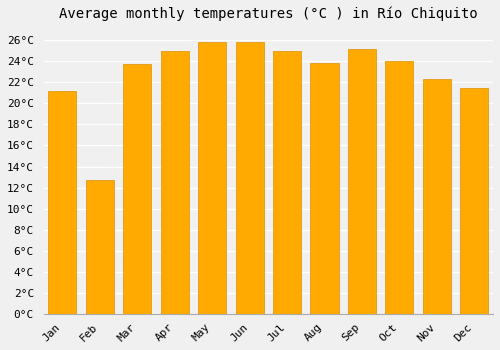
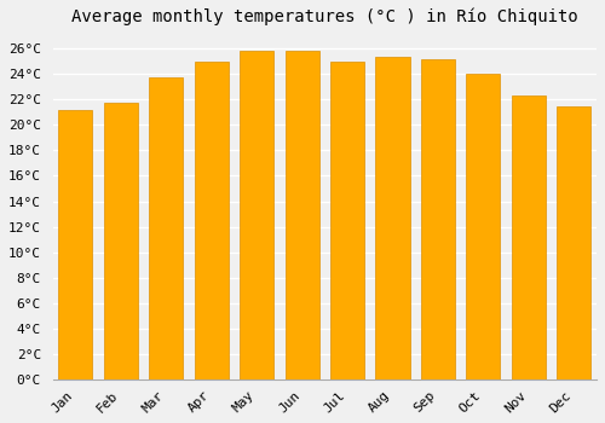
Feb: 12.7°C -> 21.7°C
Aug: 23.8°C -> 25.3°C
